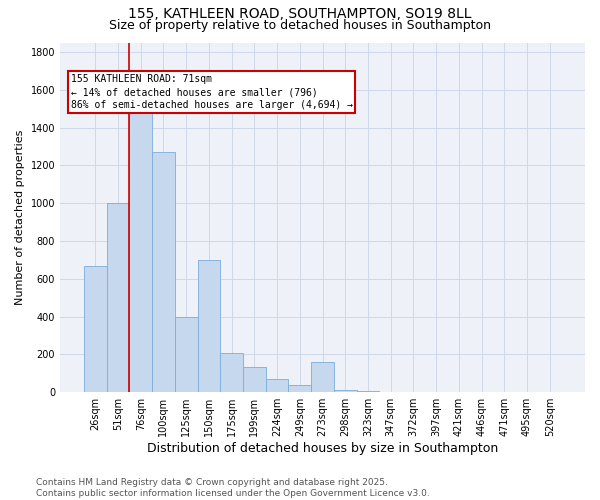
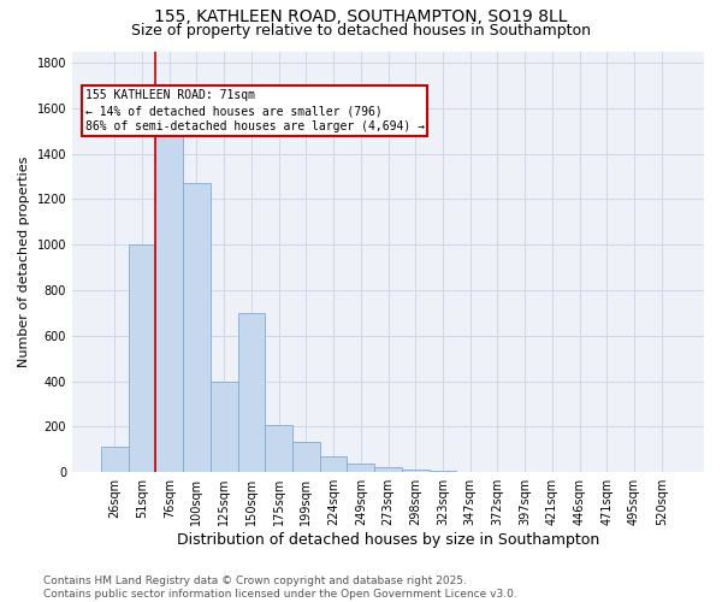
26sqm: 670 -> 110
273sqm: 160 -> 20
